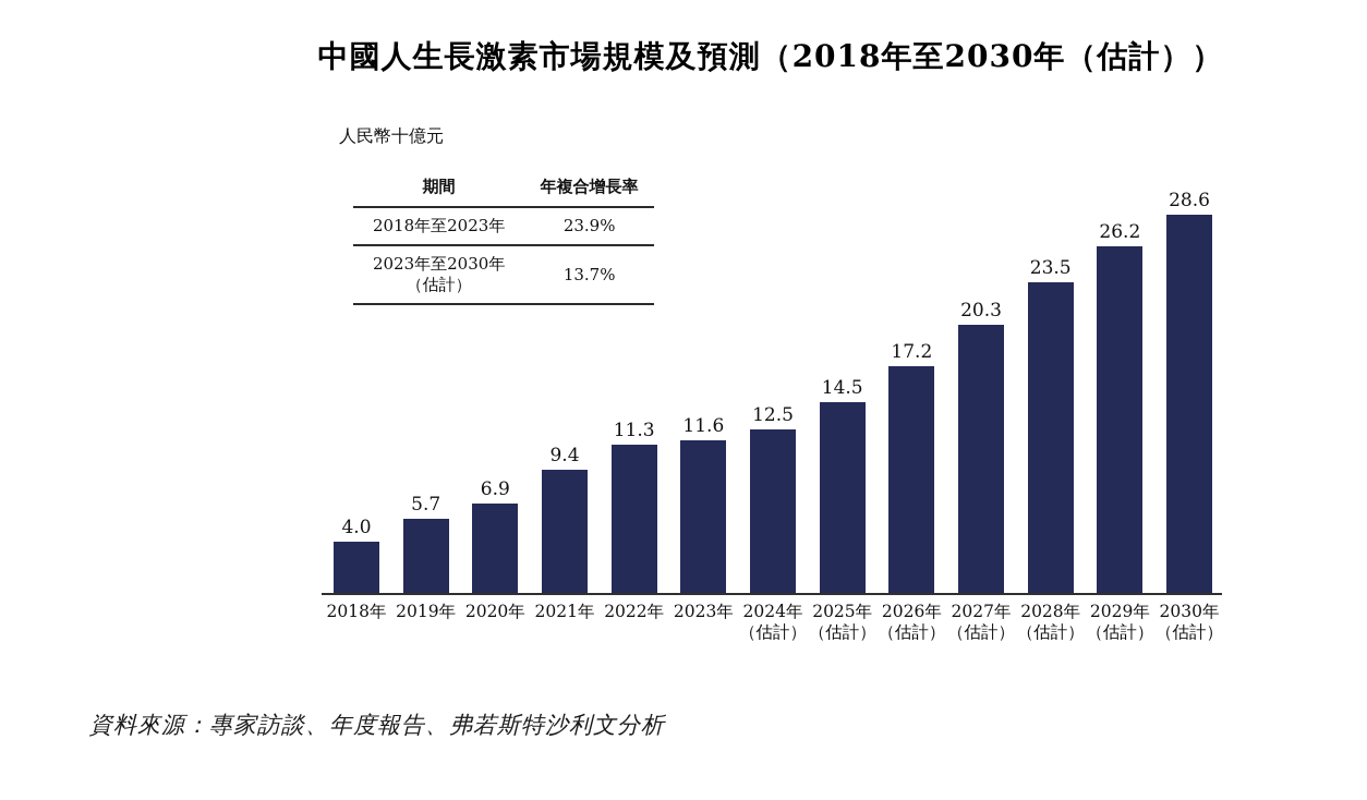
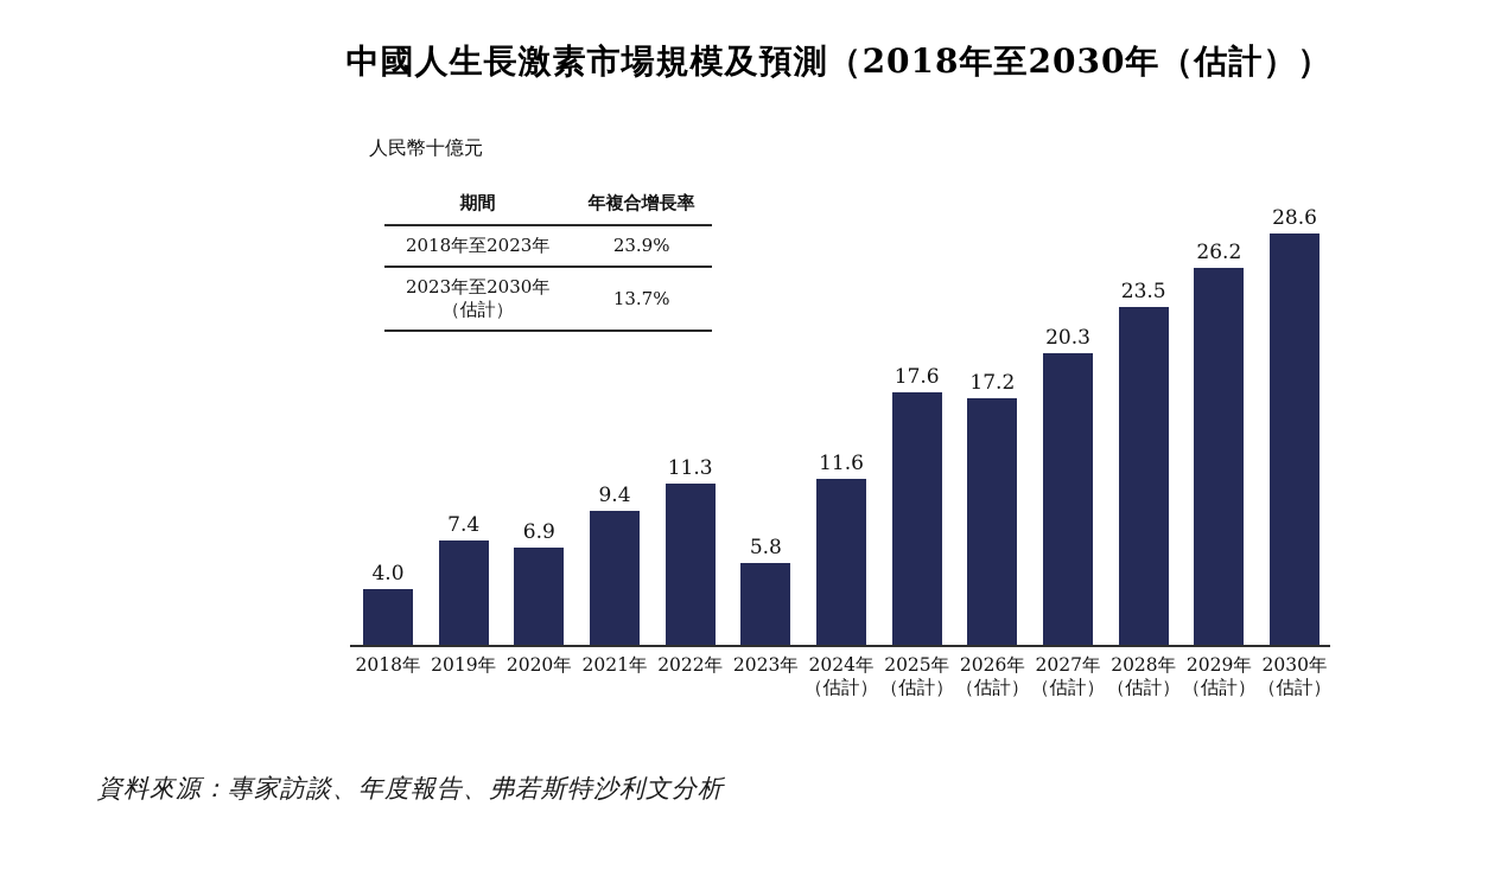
2019年: 5.7 -> 7.4
2023年: 11.6 -> 5.8
2024年（估計）: 12.5 -> 11.6
2025年（估計）: 14.5 -> 17.6
